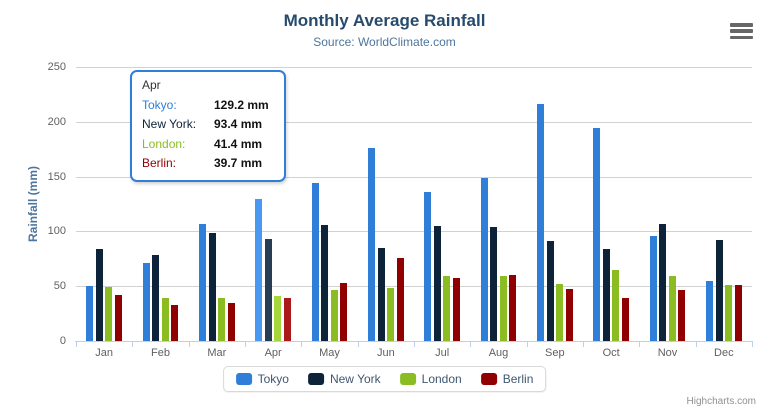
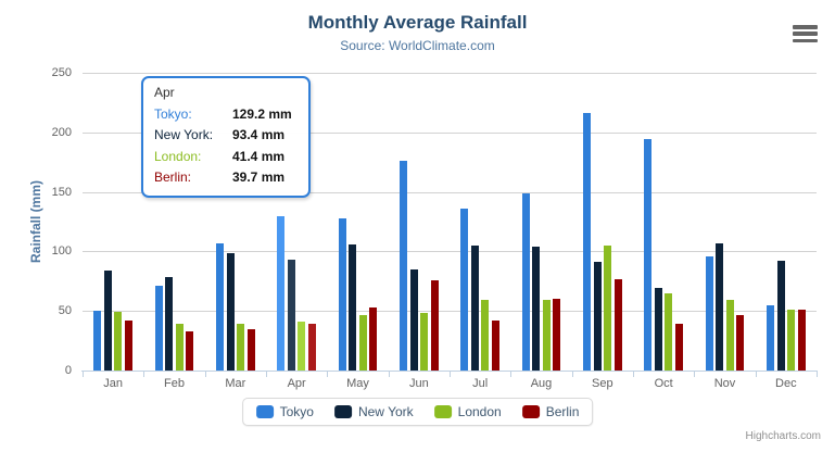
Tokyo/May: 144 -> 128
Berlin/Jul: 57 -> 42
London/Sep: 52 -> 105
Berlin/Sep: 48 -> 77
New York/Oct: 84 -> 69
